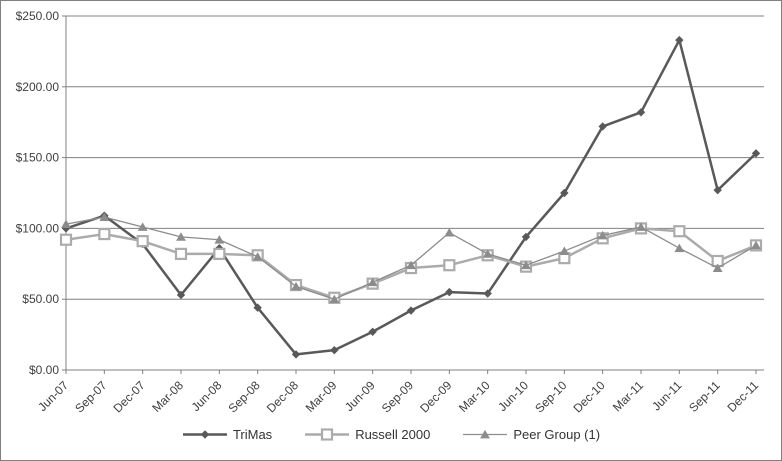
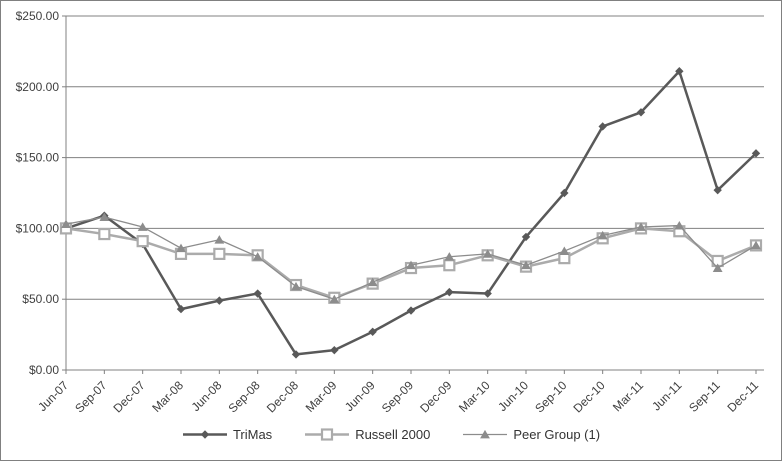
Russell 2000/Jun-07: $92 -> $100
TriMas/Mar-08: $53 -> $43
Peer Group (1)/Mar-08: $94 -> $86
TriMas/Jun-08: $86 -> $49
TriMas/Sep-08: $44 -> $54
Peer Group (1)/Dec-09: $97 -> $80
TriMas/Jun-11: $233 -> $211
Peer Group (1)/Jun-11: $86 -> $102
